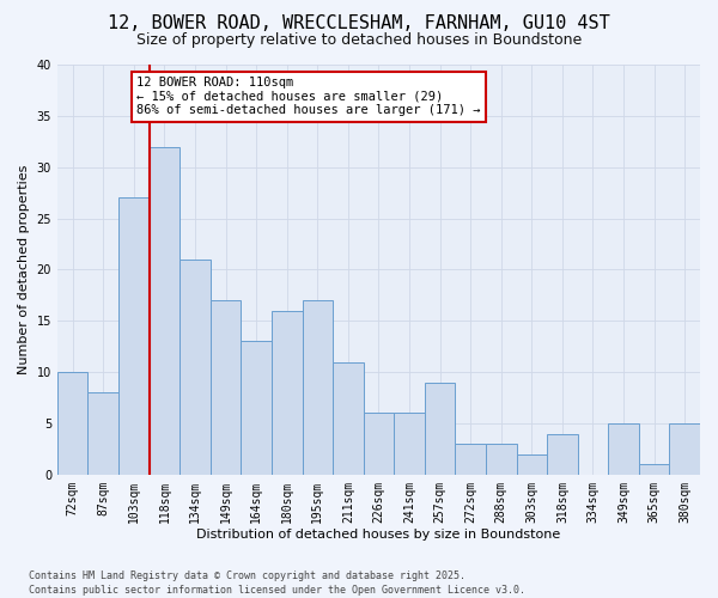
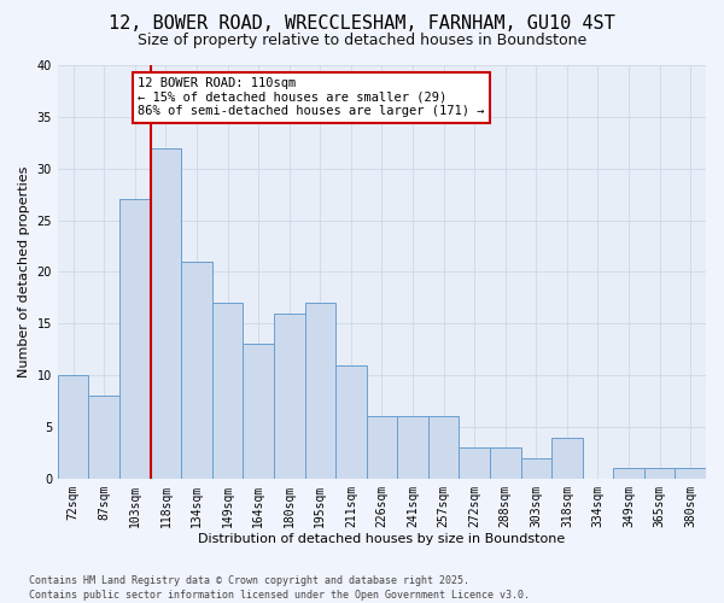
257sqm: 9 -> 6
349sqm: 5 -> 1
380sqm: 5 -> 1
